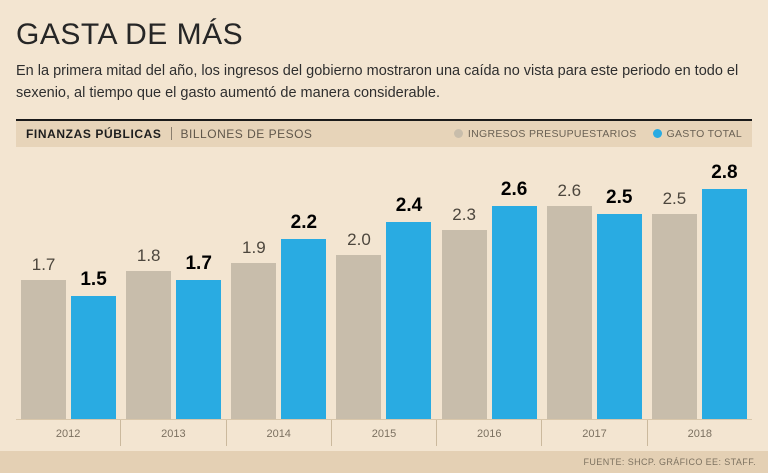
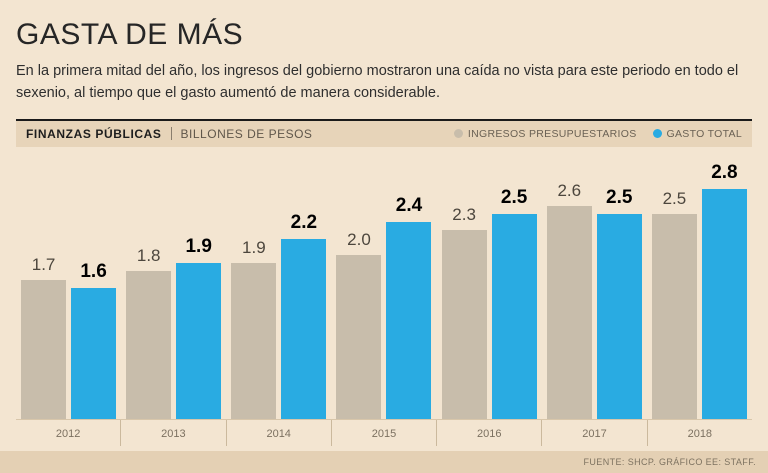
GASTO TOTAL/2012: 1.5 -> 1.6
GASTO TOTAL/2013: 1.7 -> 1.9
GASTO TOTAL/2016: 2.6 -> 2.5
